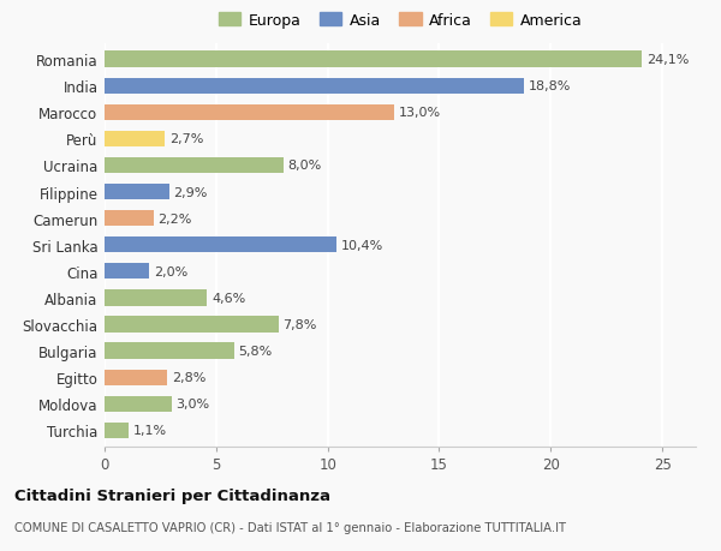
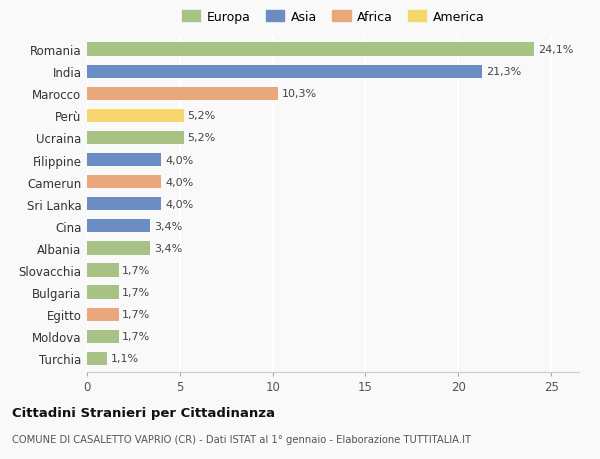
India: 18,8% -> 21,3%
Marocco: 13,0% -> 10,3%
Perù: 2,7% -> 5,2%
Ucraina: 8,0% -> 5,2%
Filippine: 2,9% -> 4,0%
Camerun: 2,2% -> 4,0%
Sri Lanka: 10,4% -> 4,0%
Cina: 2,0% -> 3,4%
Albania: 4,6% -> 3,4%
Slovacchia: 7,8% -> 1,7%
Bulgaria: 5,8% -> 1,7%
Egitto: 2,8% -> 1,7%
Moldova: 3,0% -> 1,7%
